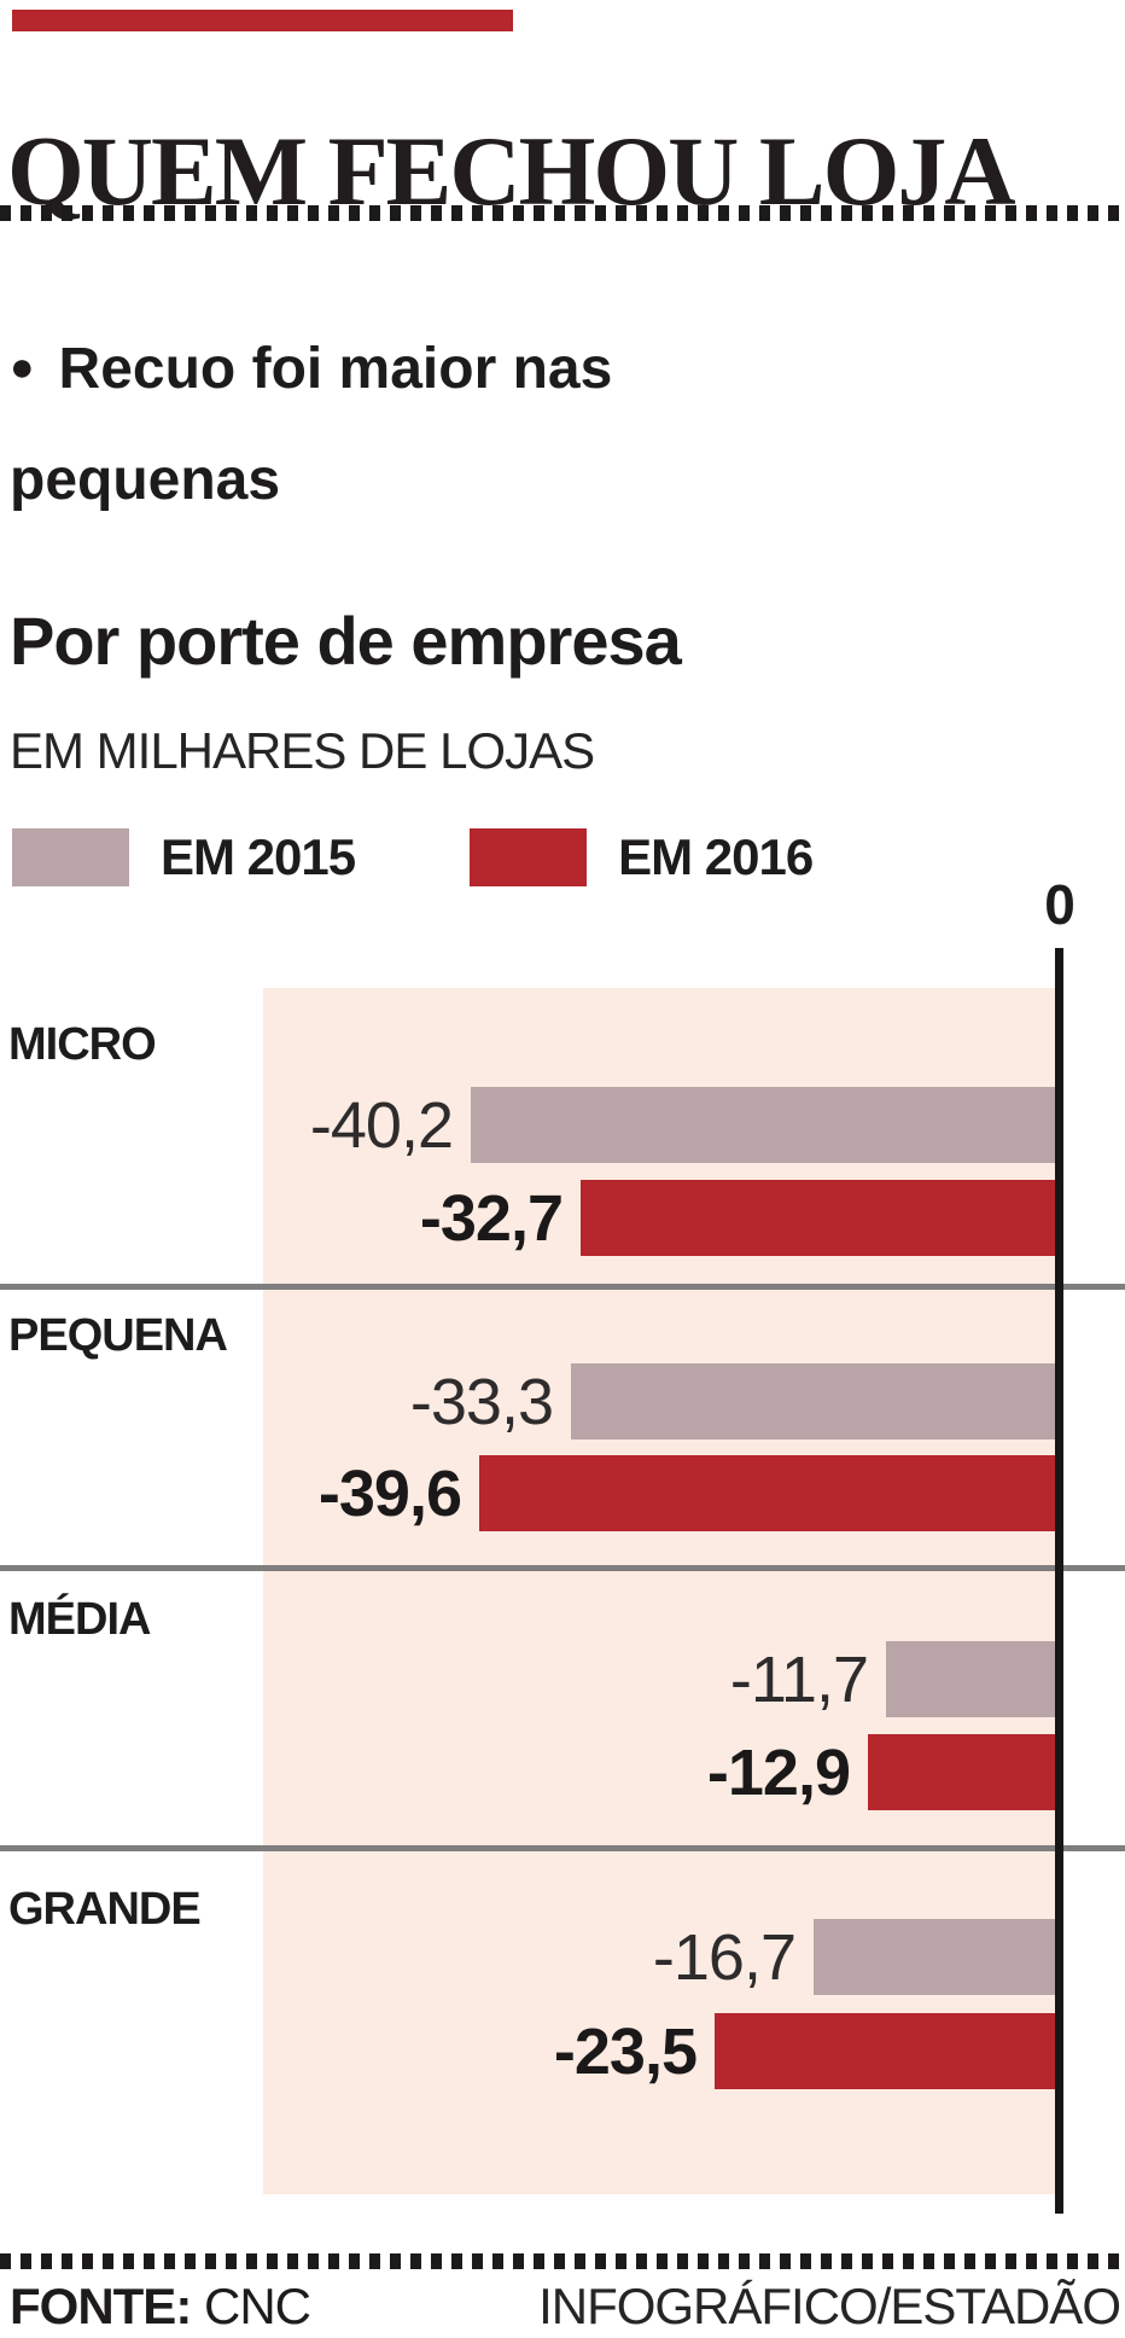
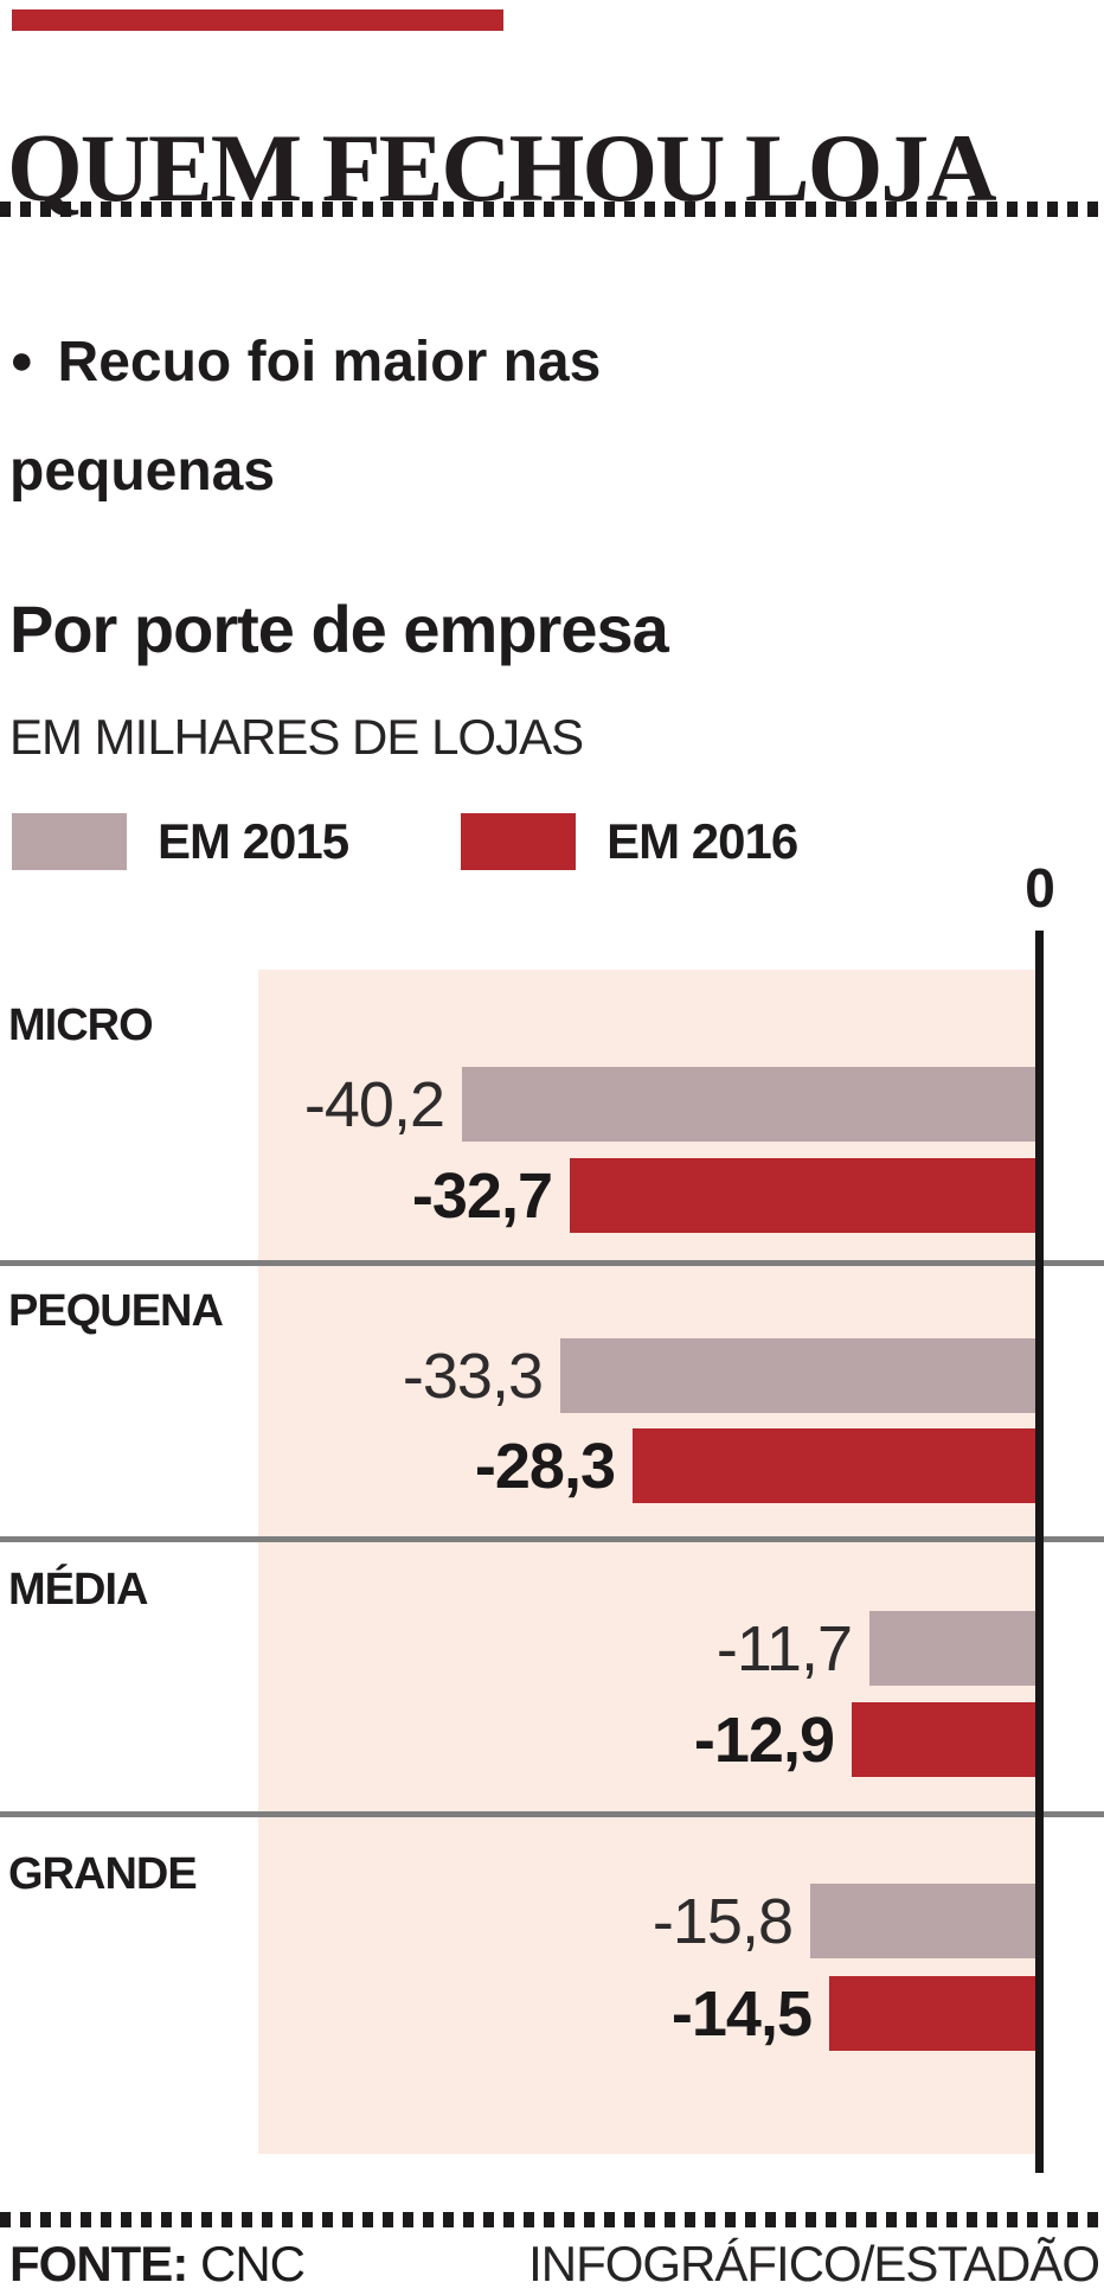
EM 2016/PEQUENA: -39,6 -> -28,3
EM 2015/GRANDE: -16,7 -> -15,8
EM 2016/GRANDE: -23,5 -> -14,5
